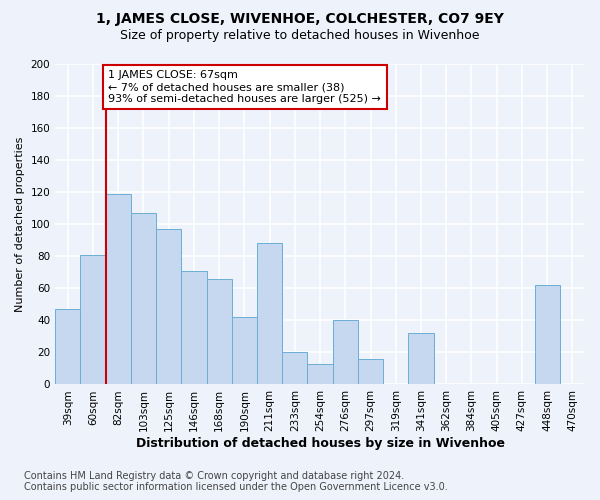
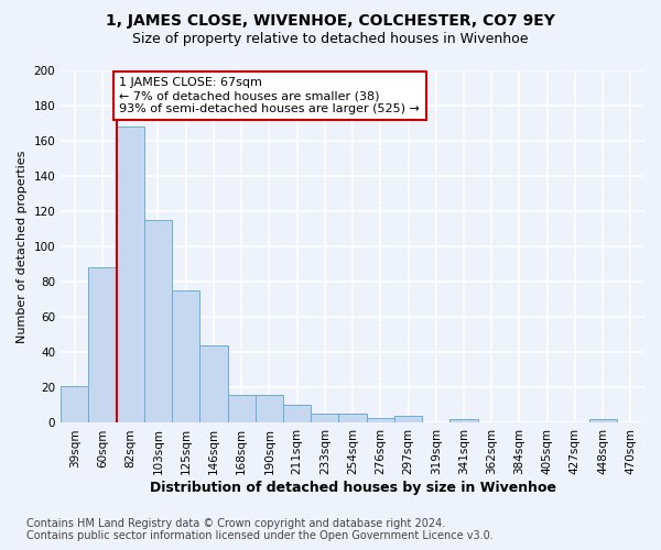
39sqm: 47 -> 21
60sqm: 81 -> 88
82sqm: 119 -> 168
103sqm: 107 -> 115
125sqm: 97 -> 75
146sqm: 71 -> 44
168sqm: 66 -> 16
190sqm: 42 -> 16
211sqm: 88 -> 10
233sqm: 20 -> 5
254sqm: 13 -> 5
276sqm: 40 -> 3
297sqm: 16 -> 4
341sqm: 32 -> 2
448sqm: 62 -> 2
